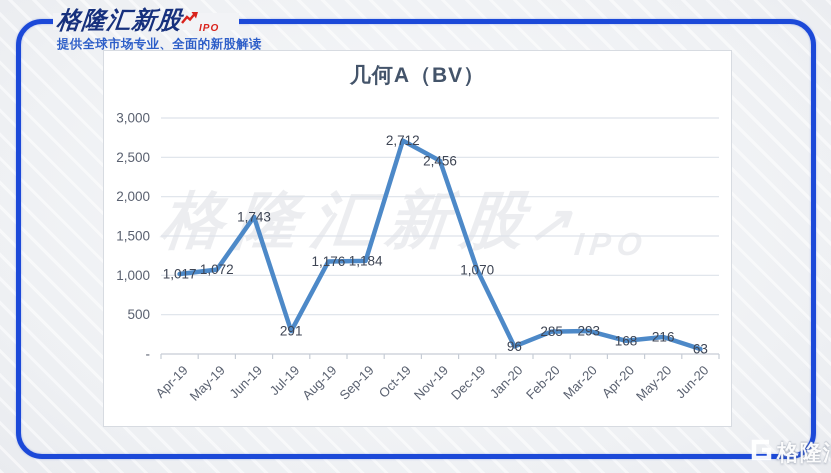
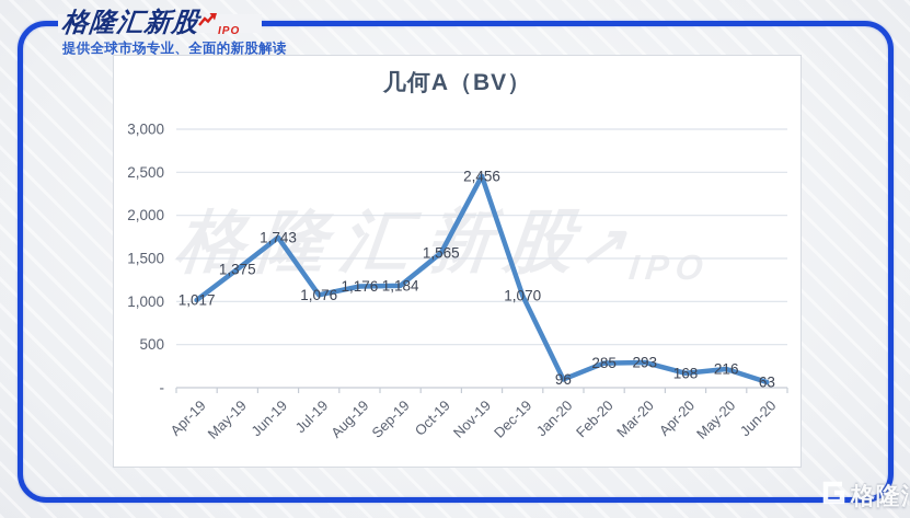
May-19: 1,072 -> 1,375
Jul-19: 291 -> 1,076
Oct-19: 2,712 -> 1,565
